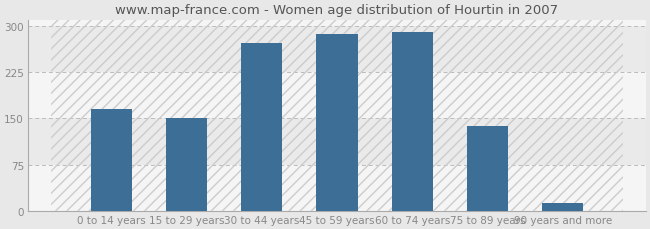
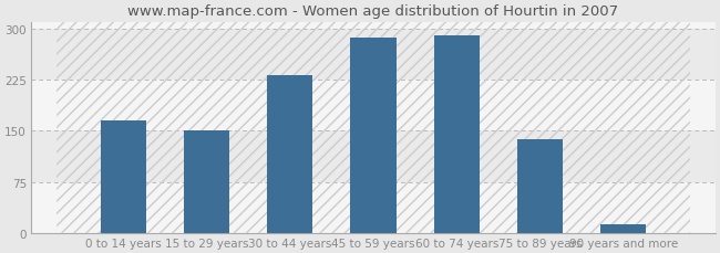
30 to 44 years: 272 -> 232
